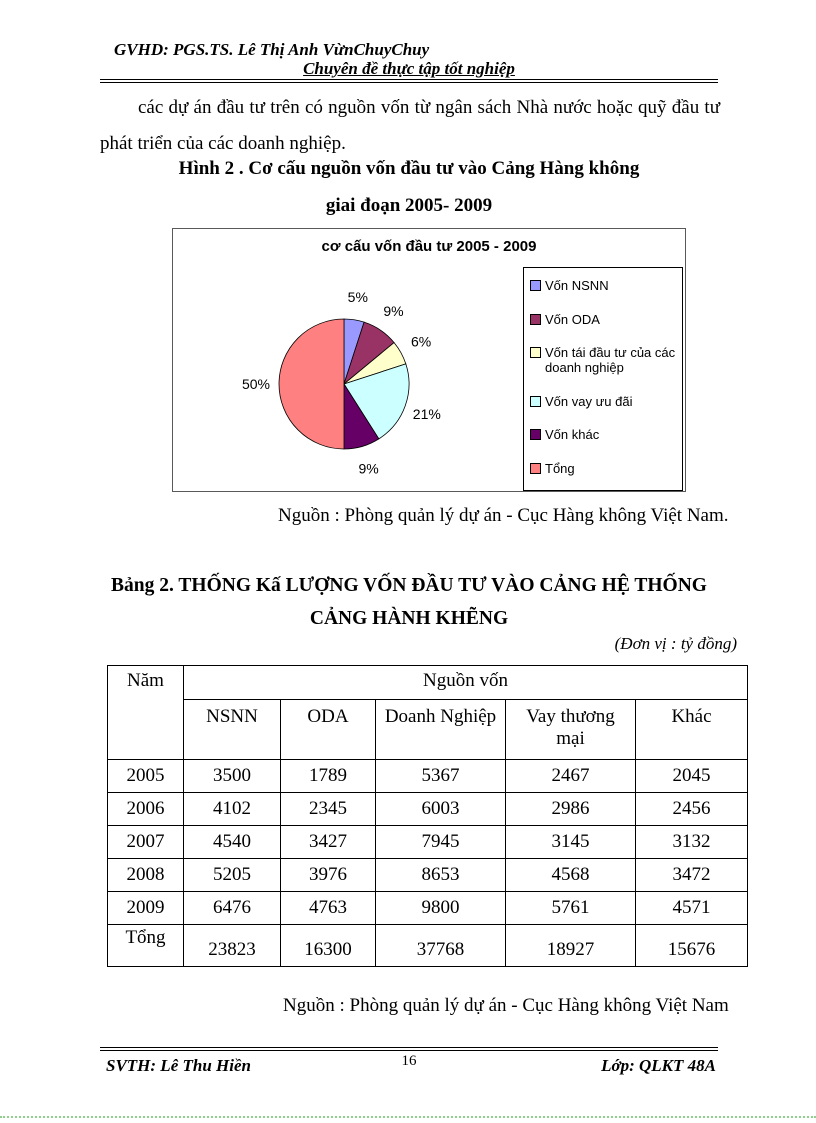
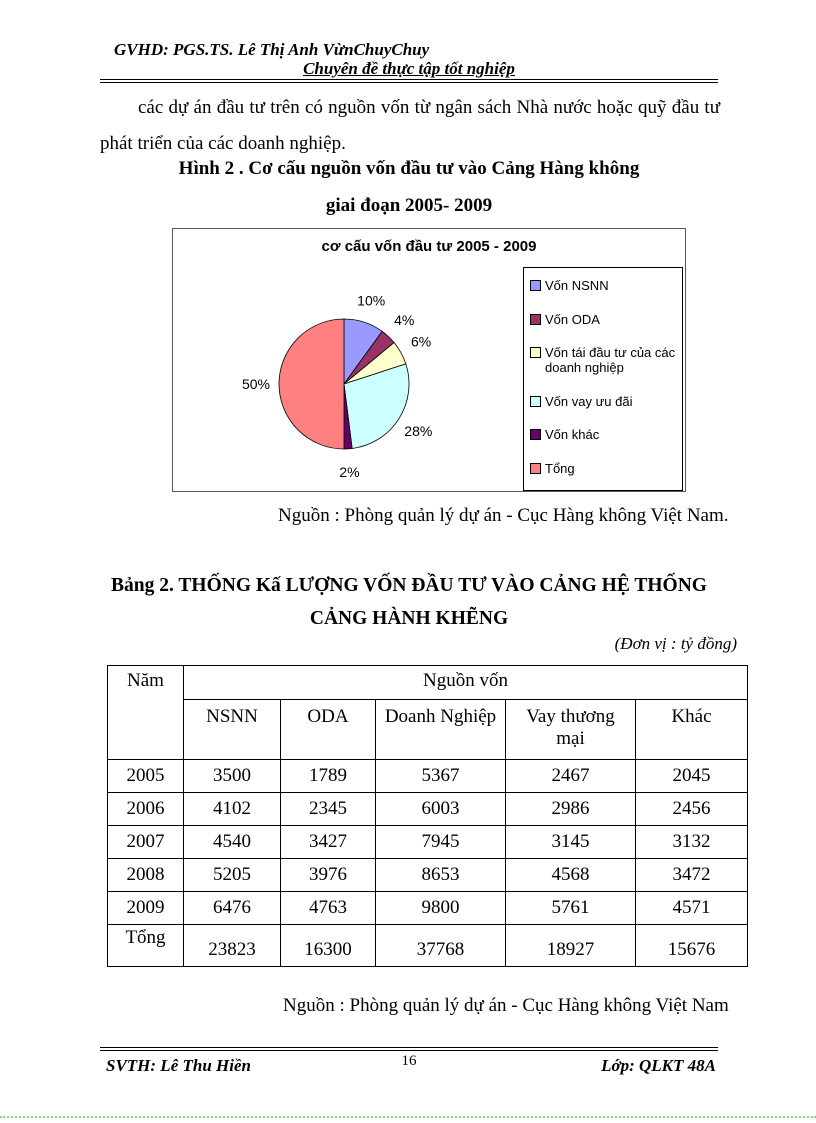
Vốn NSNN: 5% -> 10%
Vốn ODA: 9% -> 4%
Vốn vay ưu đãi: 21% -> 28%
Vốn khác: 9% -> 2%
